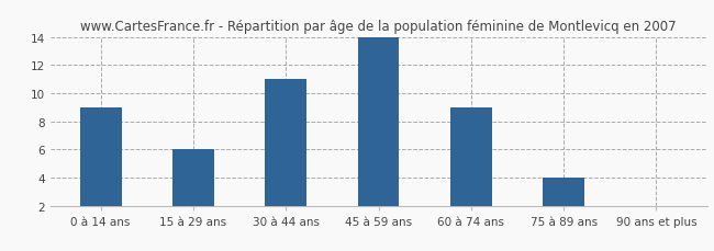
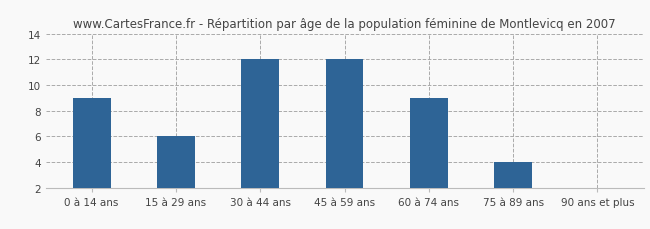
30 à 44 ans: 11 -> 12
45 à 59 ans: 14 -> 12
